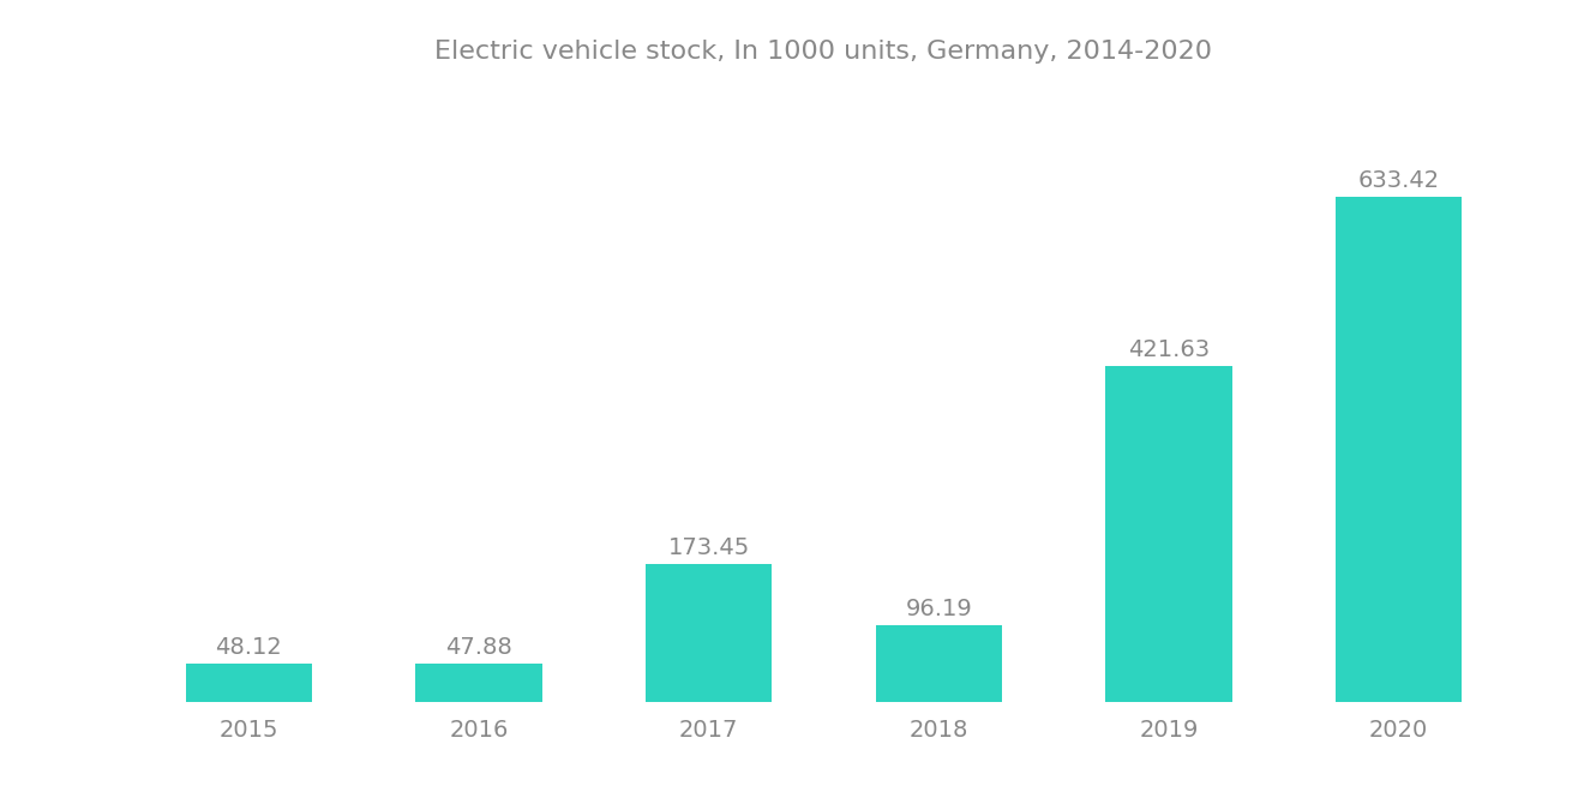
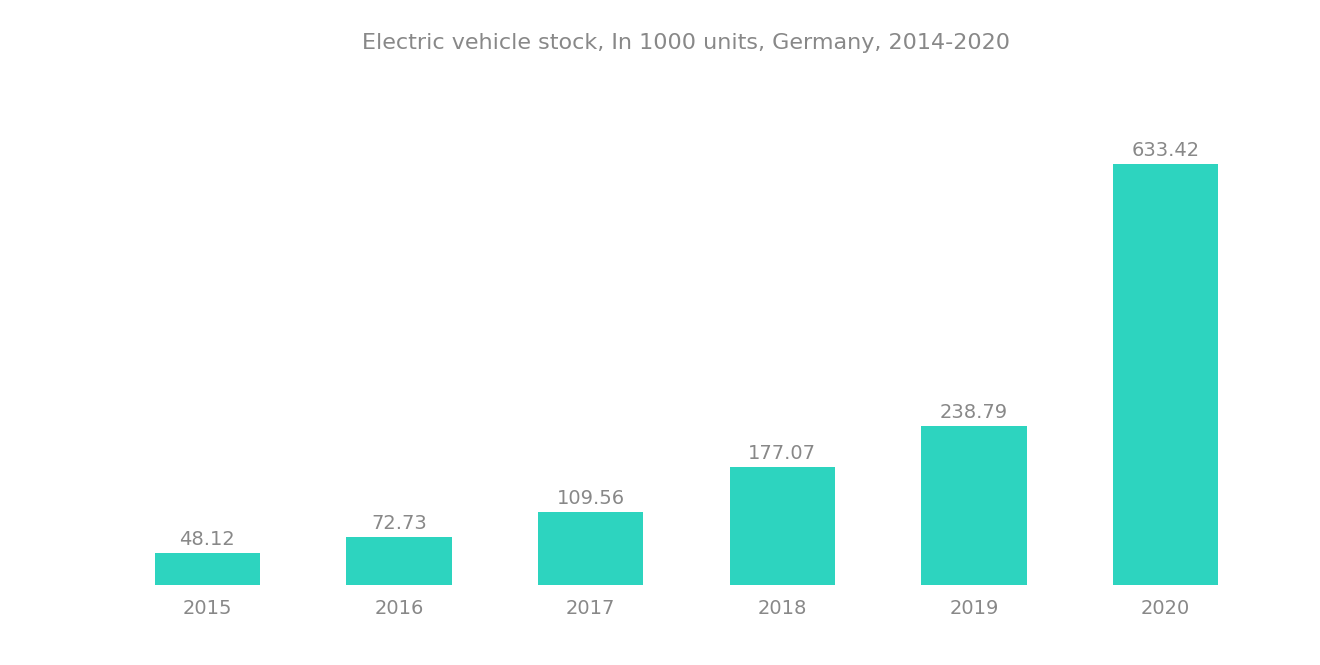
2016: 47.88 -> 72.73
2017: 173.45 -> 109.56
2018: 96.19 -> 177.07
2019: 421.63 -> 238.79
